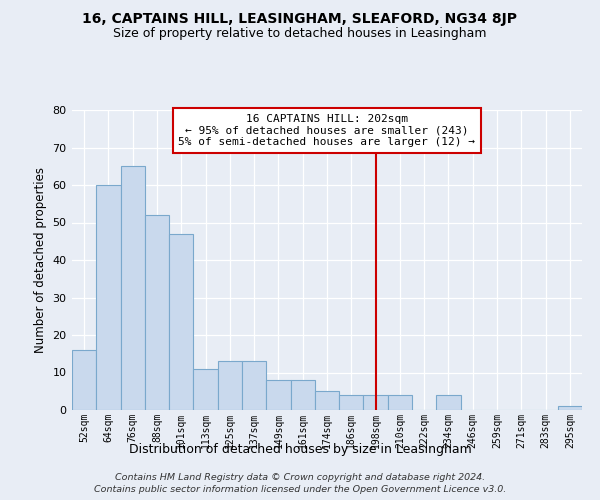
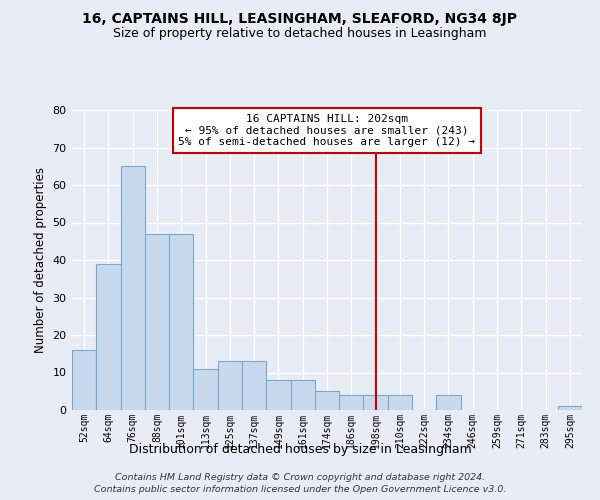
64sqm: 60 -> 39
88sqm: 52 -> 47
